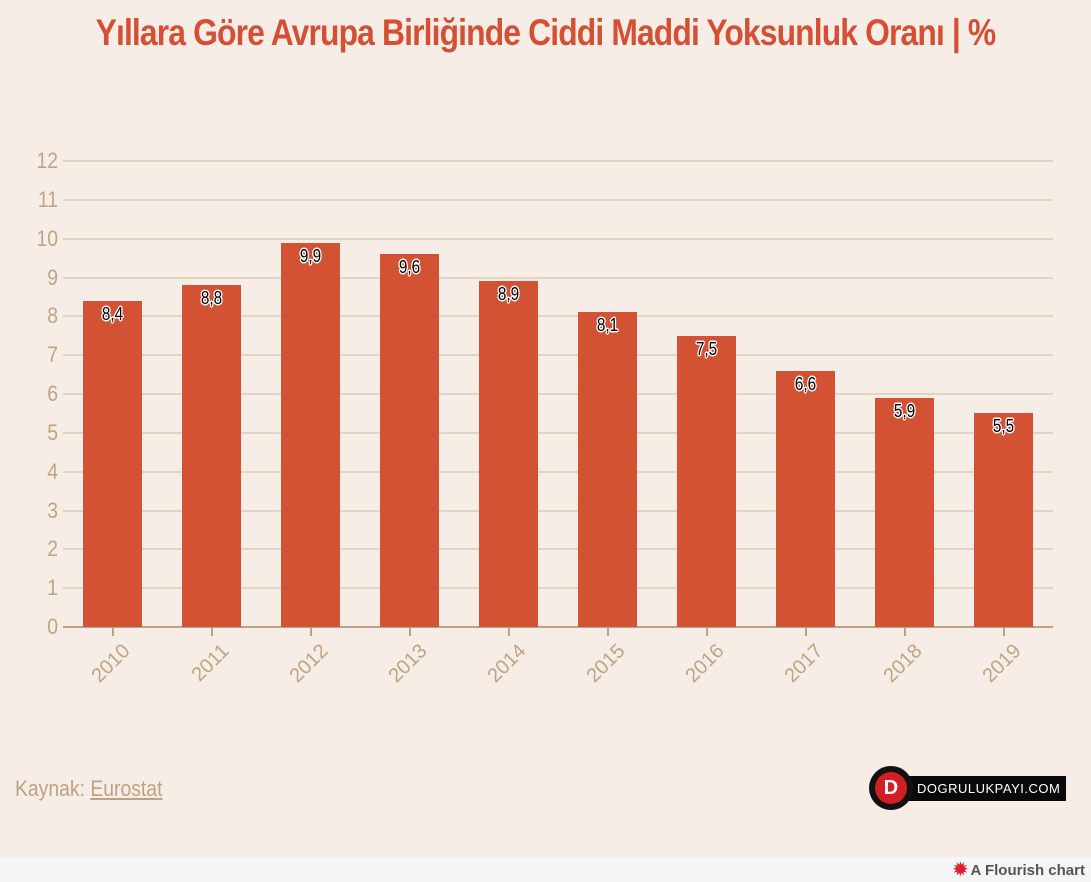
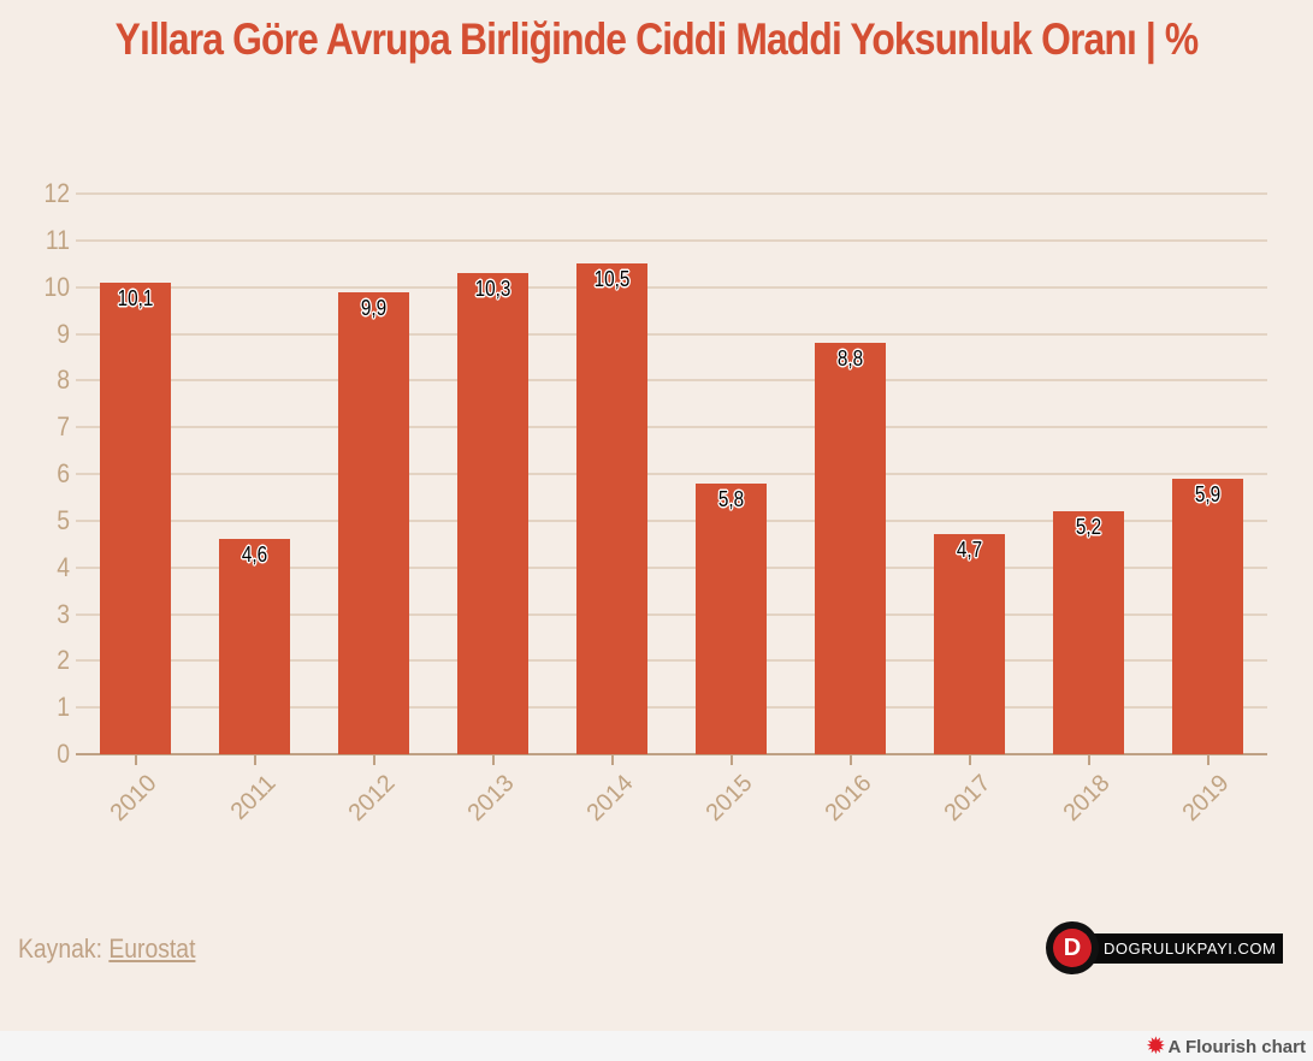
2010: 8,4 -> 10,1
2011: 8,8 -> 4,6
2013: 9,6 -> 10,3
2014: 8,9 -> 10,5
2015: 8,1 -> 5,8
2016: 7,5 -> 8,8
2017: 6,6 -> 4,7
2018: 5,9 -> 5,2
2019: 5,5 -> 5,9
